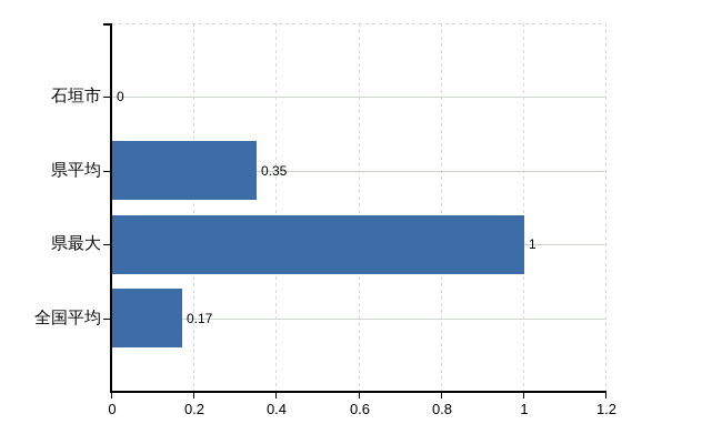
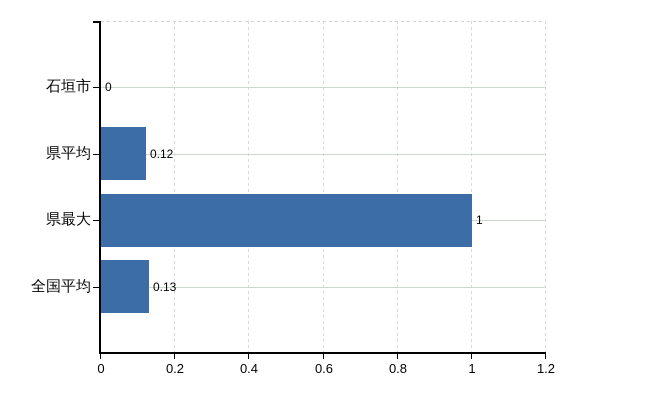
県平均: 0.35 -> 0.12
全国平均: 0.17 -> 0.13
